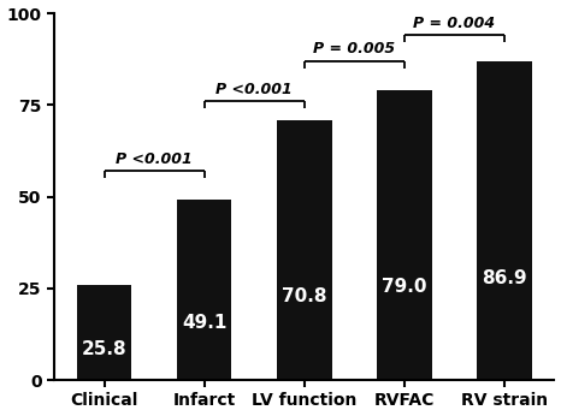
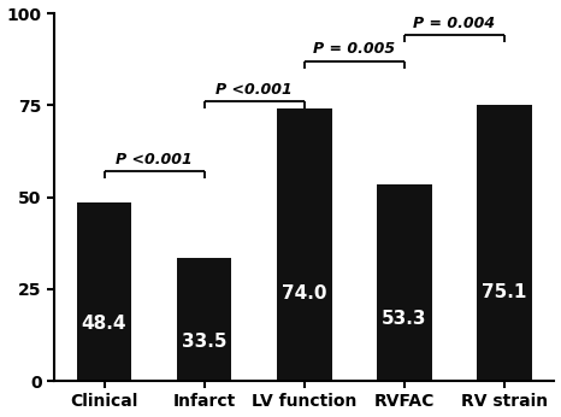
Clinical: 25.8 -> 48.4
Infarct: 49.1 -> 33.5
LV function: 70.8 -> 74.0
RVFAC: 79.0 -> 53.3
RV strain: 86.9 -> 75.1
